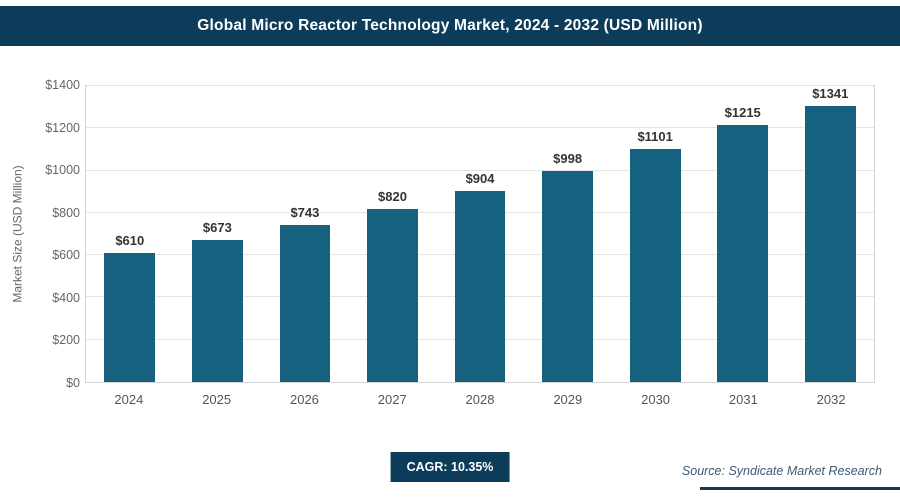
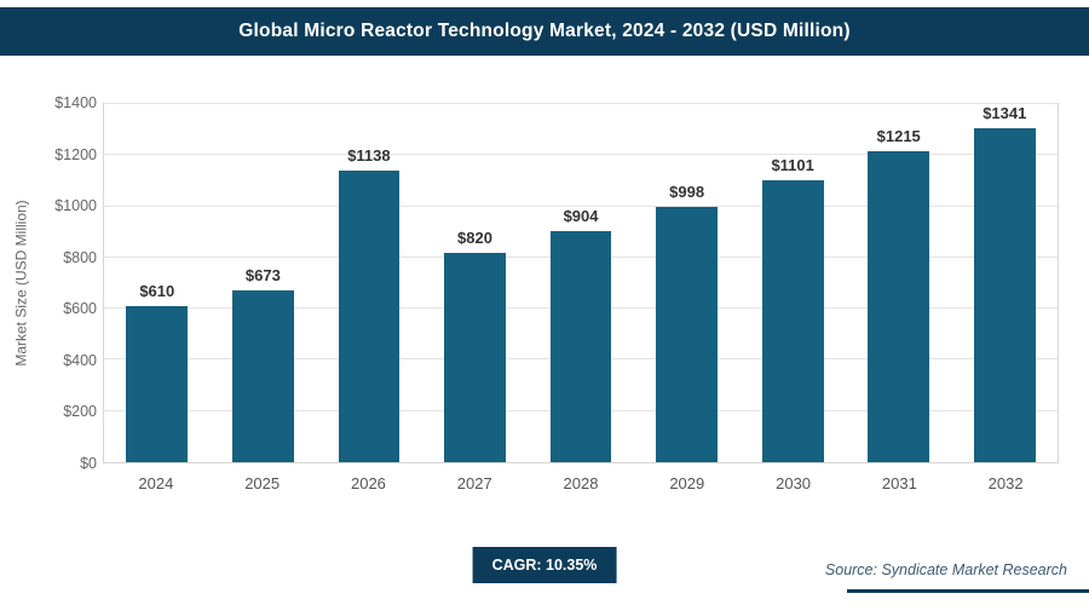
2026: $743 -> $1138
